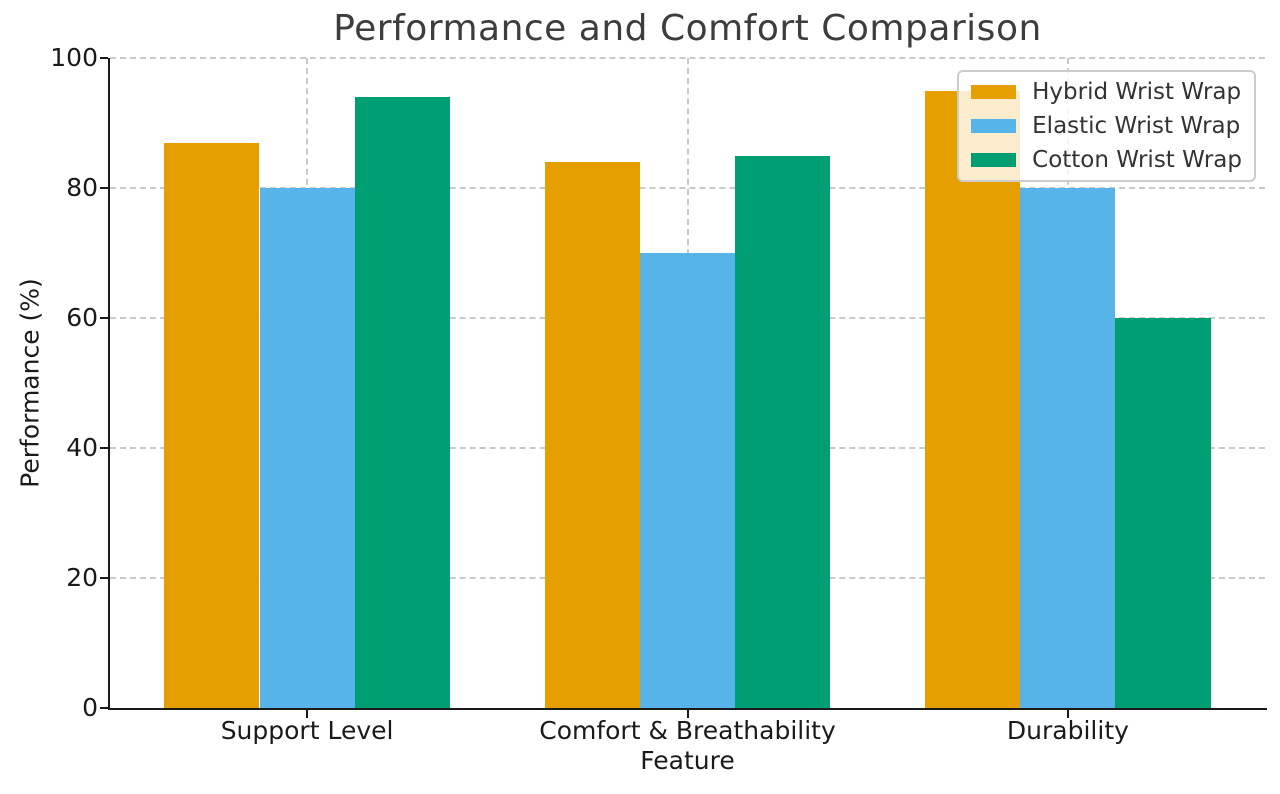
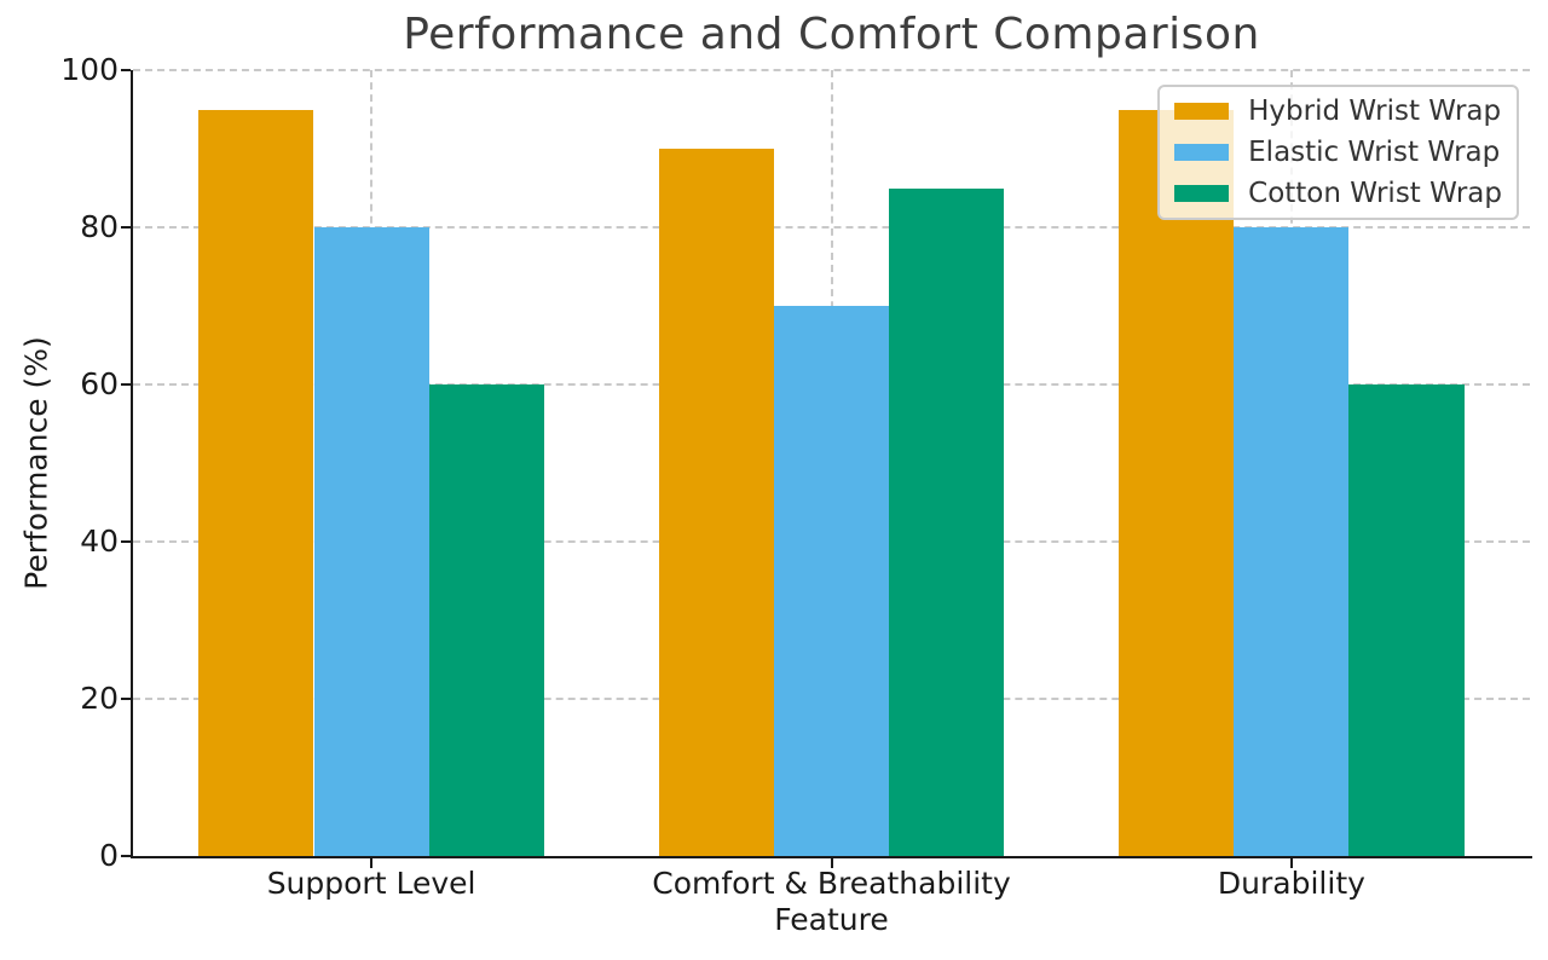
Hybrid Wrist Wrap/Support Level: 87 -> 95
Cotton Wrist Wrap/Support Level: 94 -> 60
Hybrid Wrist Wrap/Comfort & Breathability: 84 -> 90
